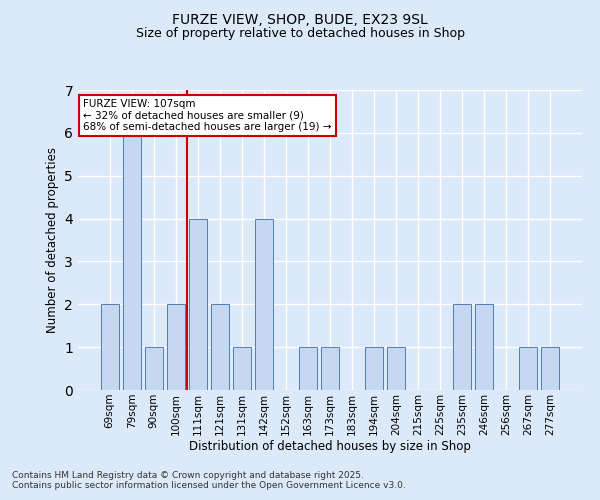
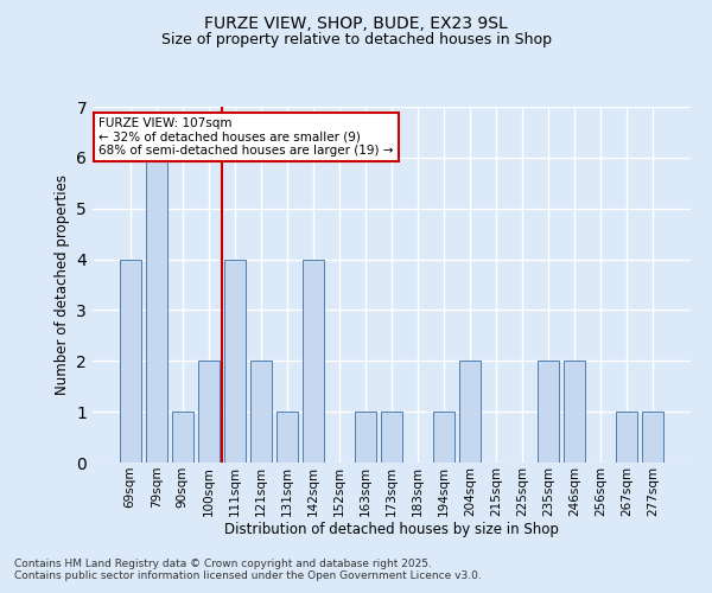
69sqm: 2 -> 4
204sqm: 1 -> 2
